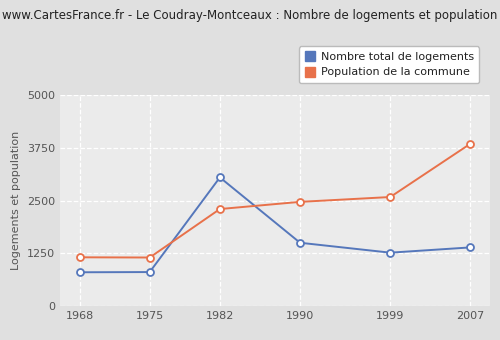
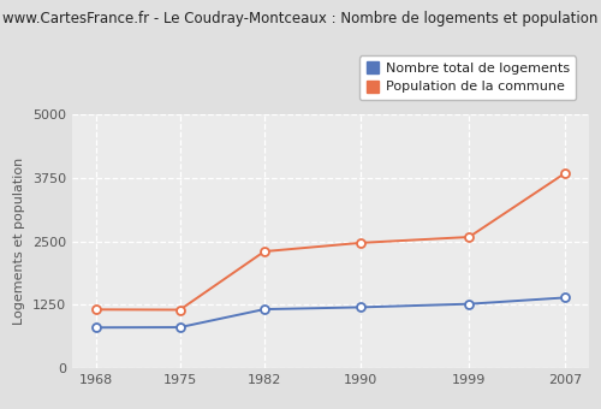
Nombre total de logements/1982: 3050 -> 1160
Nombre total de logements/1990: 1500 -> 1200
